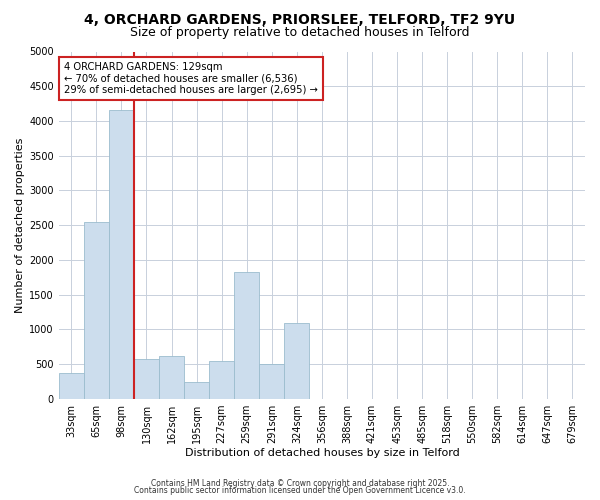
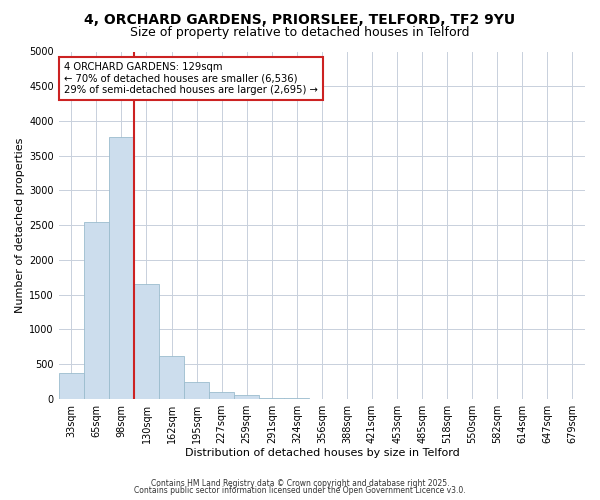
98sqm: 4160 -> 3770
130sqm: 580 -> 1660
227sqm: 540 -> 100
259sqm: 1820 -> 50
291sqm: 500 -> 20
324sqm: 1100 -> 10
